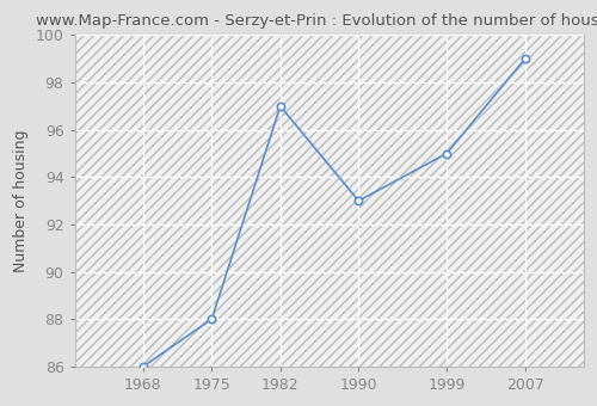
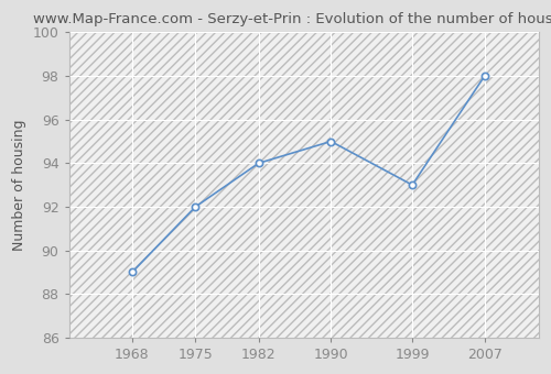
1968: 86 -> 89
1975: 88 -> 92
1982: 97 -> 94
1990: 93 -> 95
1999: 95 -> 93
2007: 99 -> 98
